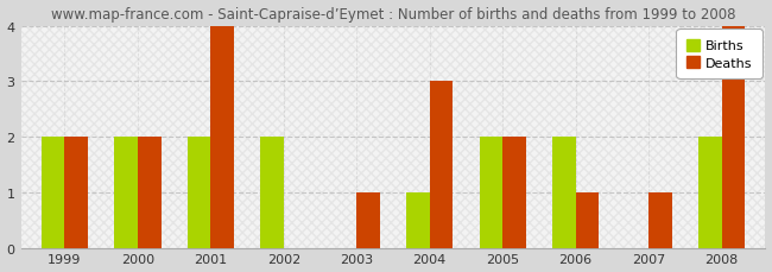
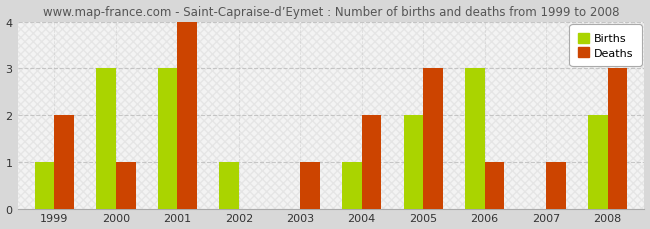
Births/1999: 2 -> 1
Births/2000: 2 -> 3
Deaths/2000: 2 -> 1
Births/2001: 2 -> 3
Births/2002: 2 -> 1
Deaths/2004: 3 -> 2
Deaths/2005: 2 -> 3
Births/2006: 2 -> 3
Deaths/2008: 4 -> 3
